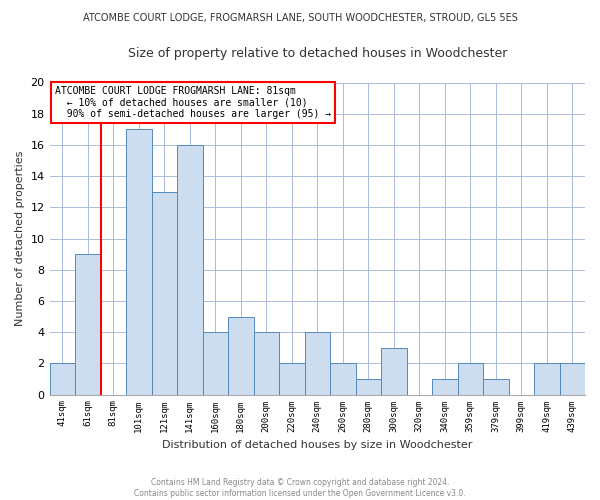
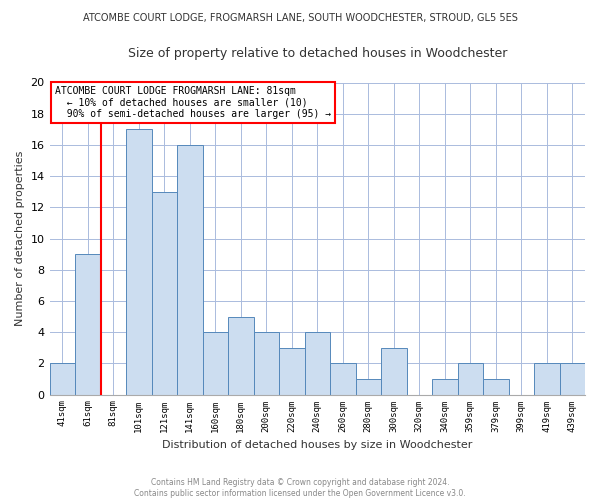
220sqm: 2 -> 3
